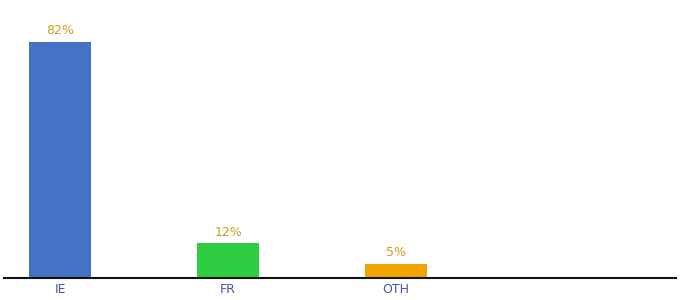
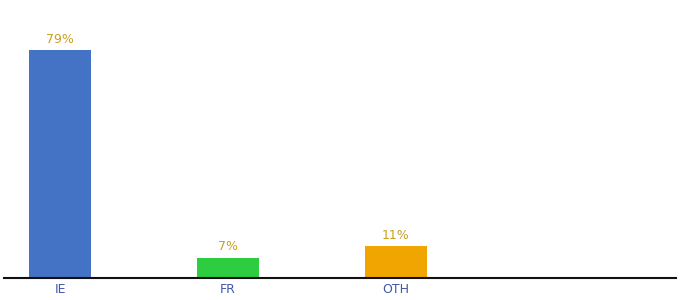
IE: 82% -> 79%
FR: 12% -> 7%
OTH: 5% -> 11%
